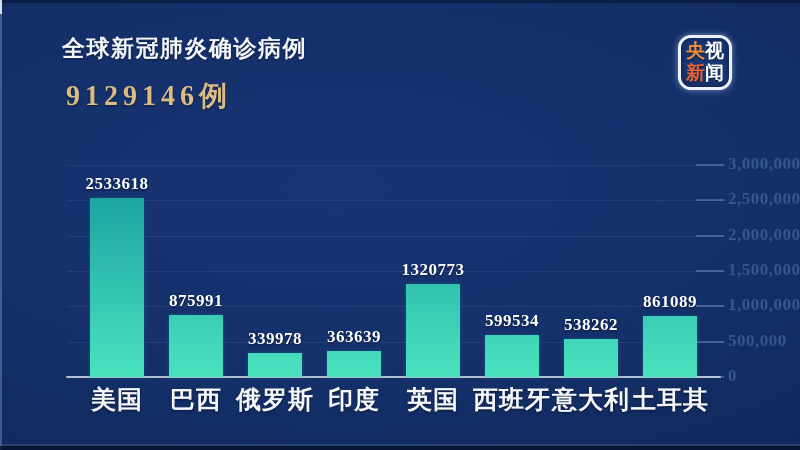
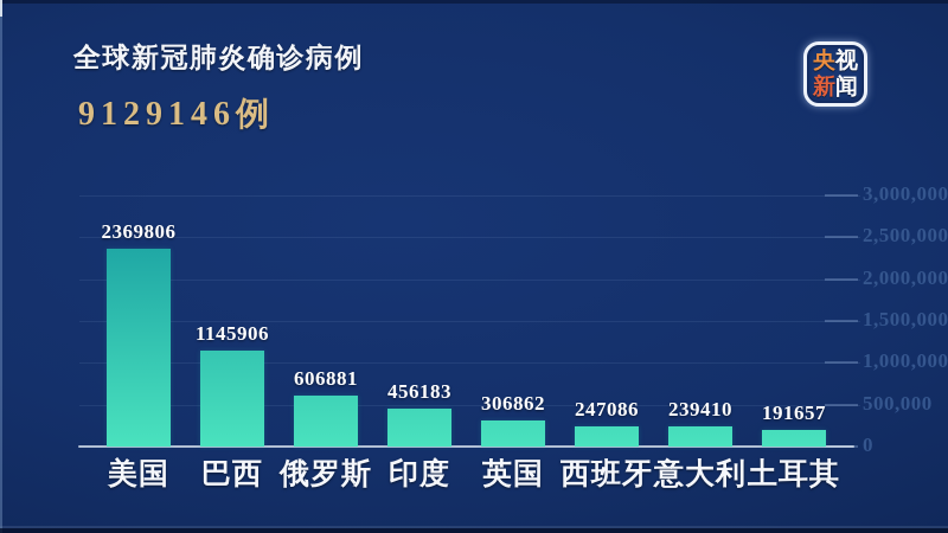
美国: 2533618 -> 2369806
巴西: 875991 -> 1145906
俄罗斯: 339978 -> 606881
印度: 363639 -> 456183
英国: 1320773 -> 306862
西班牙: 599534 -> 247086
意大利: 538262 -> 239410
土耳其: 861089 -> 191657
